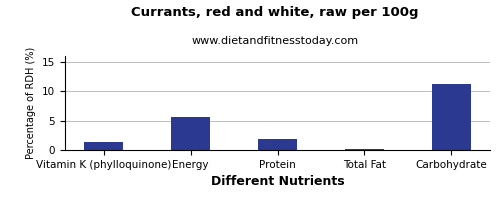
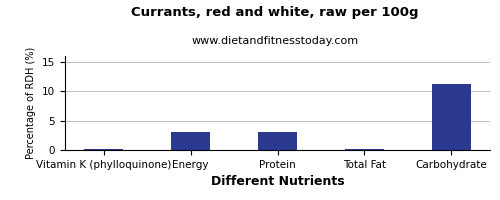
Vitamin K (phylloquinone): 1.4 -> 0.1
Energy: 5.6 -> 3.0
Protein: 1.8 -> 3.1
